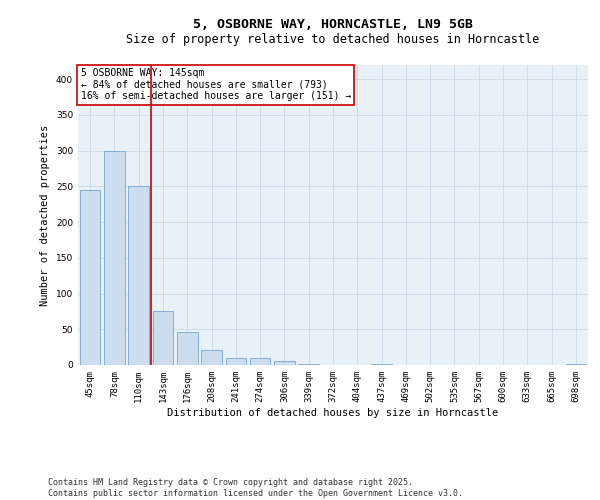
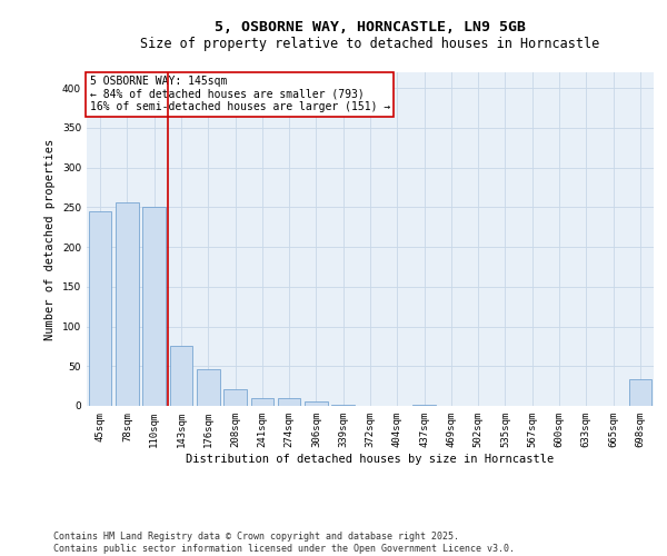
78sqm: 300 -> 256
698sqm: 2 -> 34
